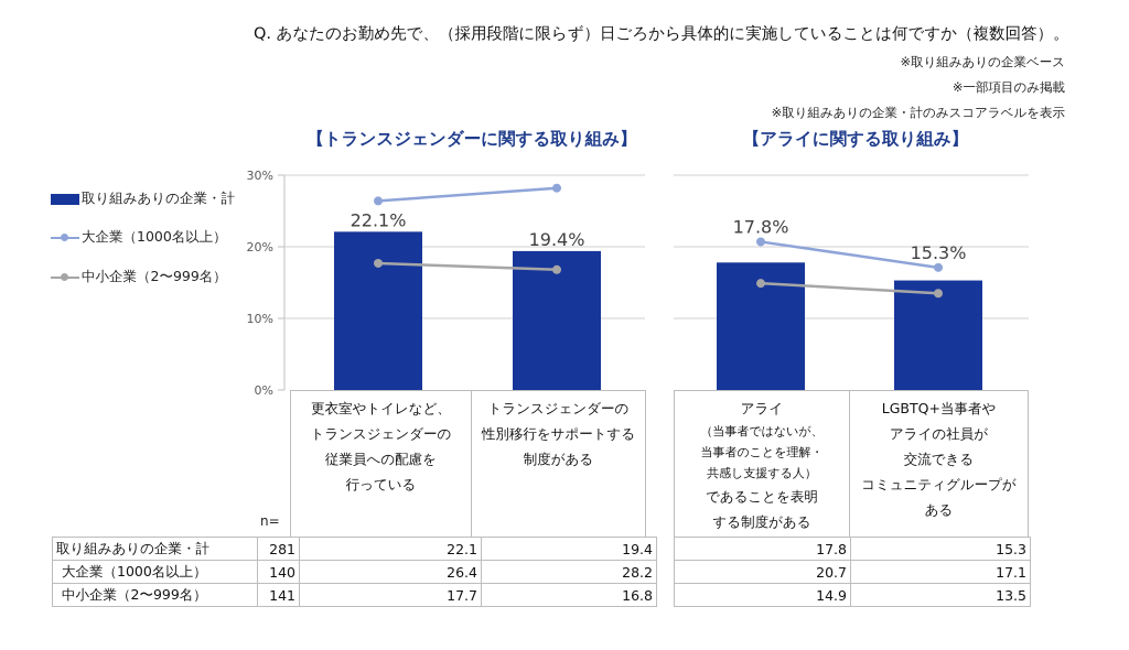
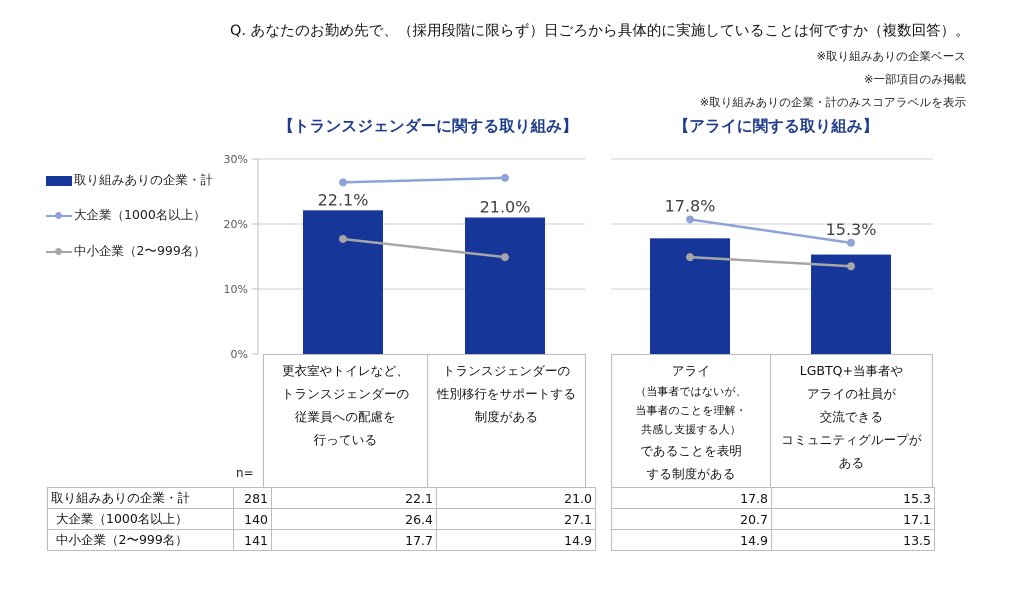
【トランスジェンダーに関する取り組み】/取り組みありの企業・計/トランスジェンダーの性別移行をサポートする制度がある: 19.4 -> 21.0
【トランスジェンダーに関する取り組み】/大企業（1000名以上）/トランスジェンダーの性別移行をサポートする制度がある: 28.2 -> 27.1
【トランスジェンダーに関する取り組み】/中小企業（2〜999名）/トランスジェンダーの性別移行をサポートする制度がある: 16.8 -> 14.9
